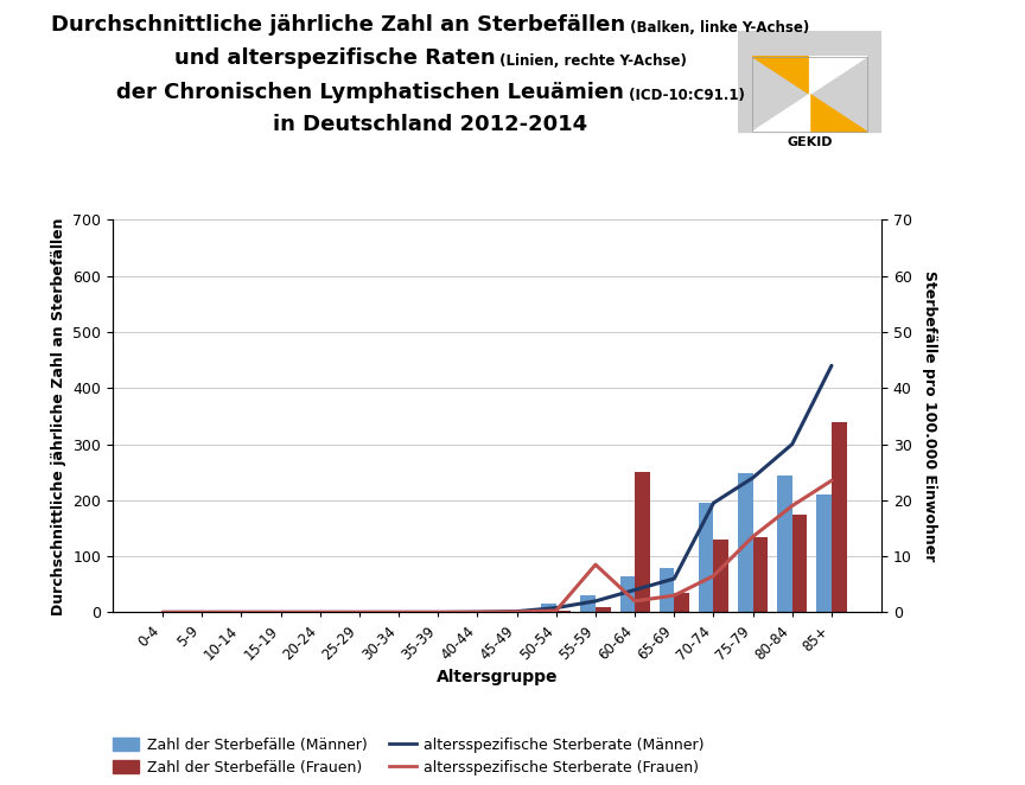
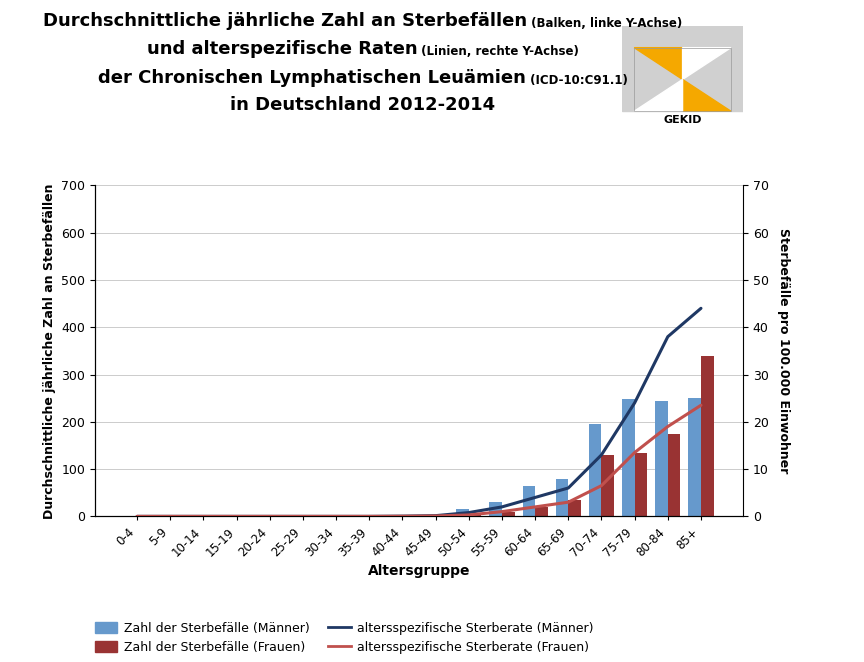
altersspezifische Sterberate (Frauen)/55-59: 8.5 -> 1.0
Zahl der Sterbefälle (Frauen)/60-64: 250 -> 20
altersspezifische Sterberate (Männer)/70-74: 19.5 -> 13.0
altersspezifische Sterberate (Männer)/80-84: 30.0 -> 38.0
Zahl der Sterbefälle (Männer)/85+: 210 -> 250
